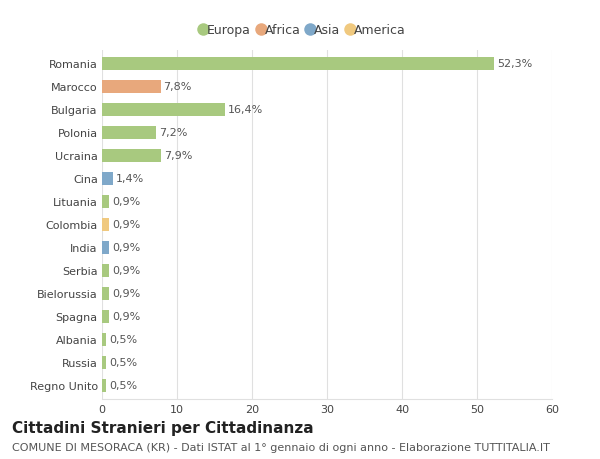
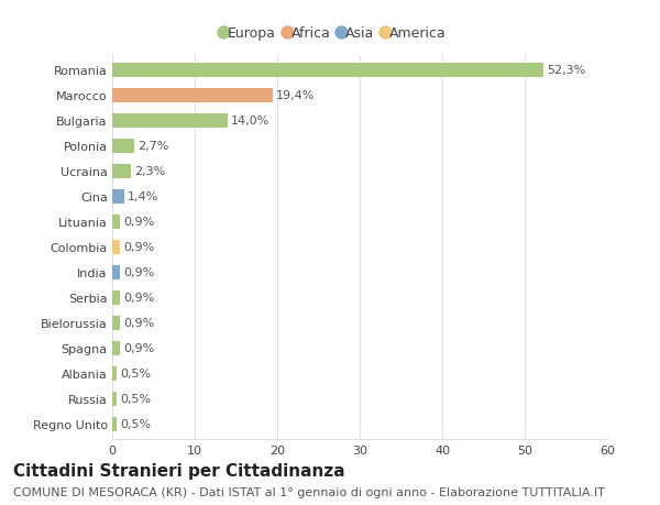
Marocco: 7,8% -> 19,4%
Bulgaria: 16,4% -> 14,0%
Polonia: 7,2% -> 2,7%
Ucraina: 7,9% -> 2,3%
